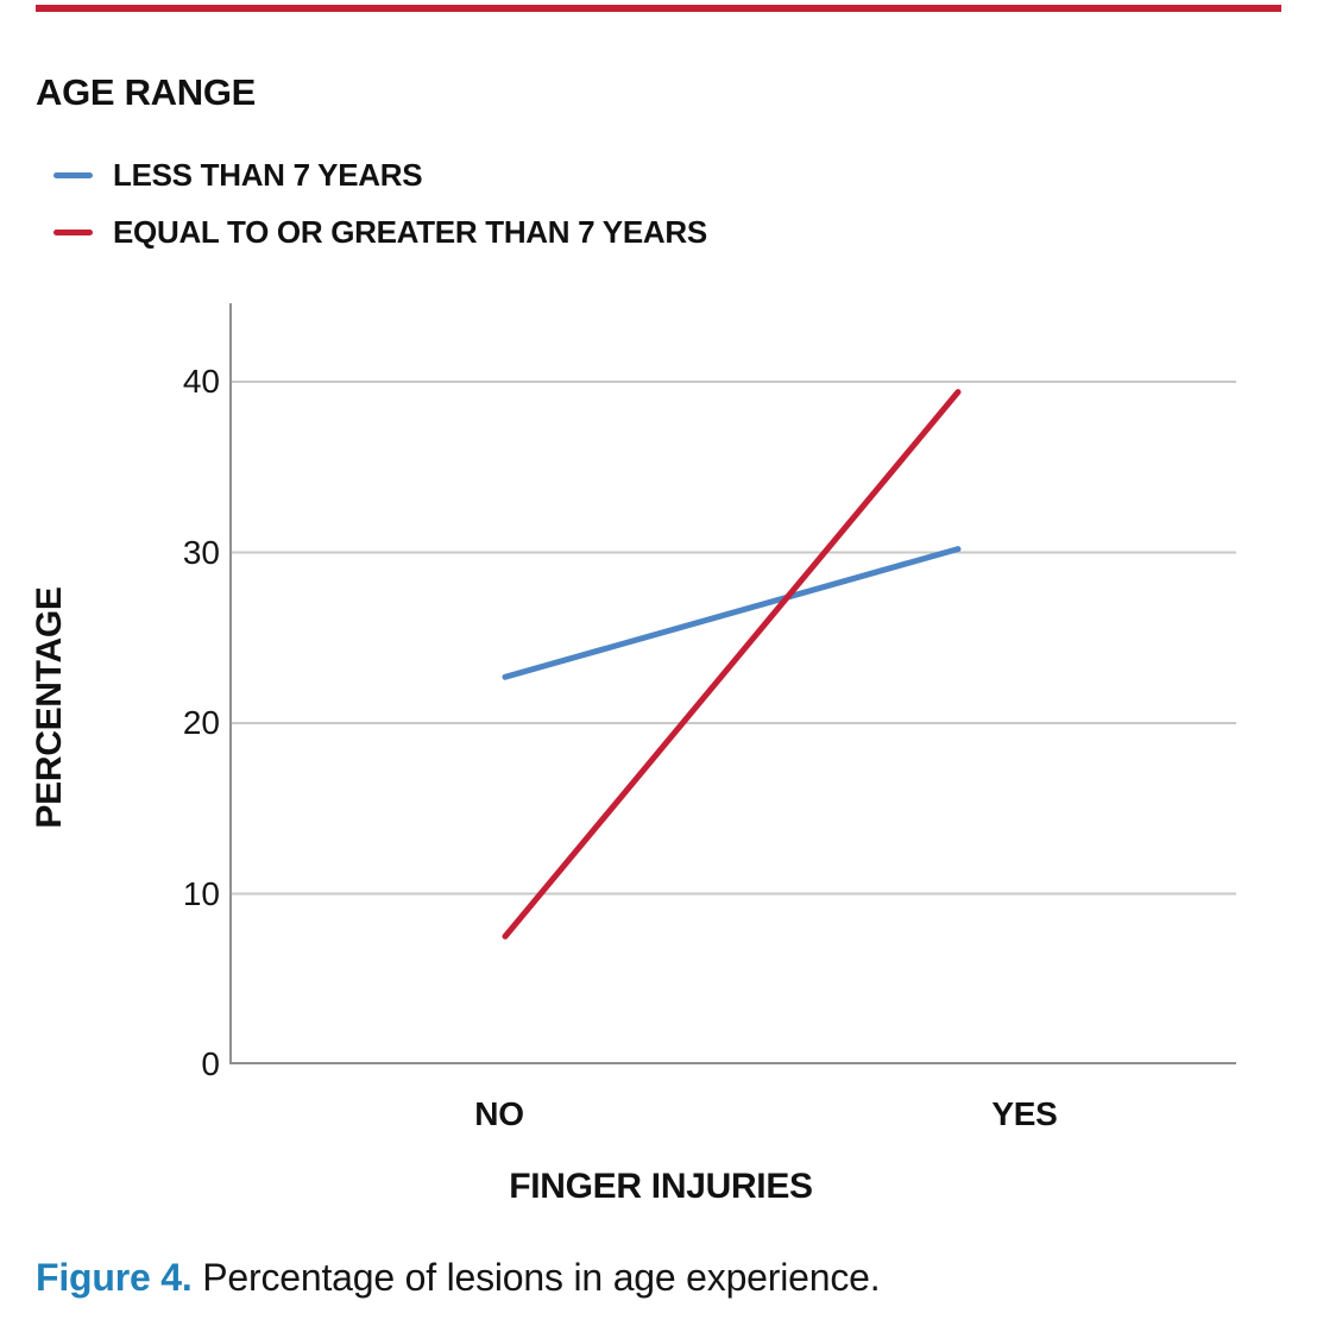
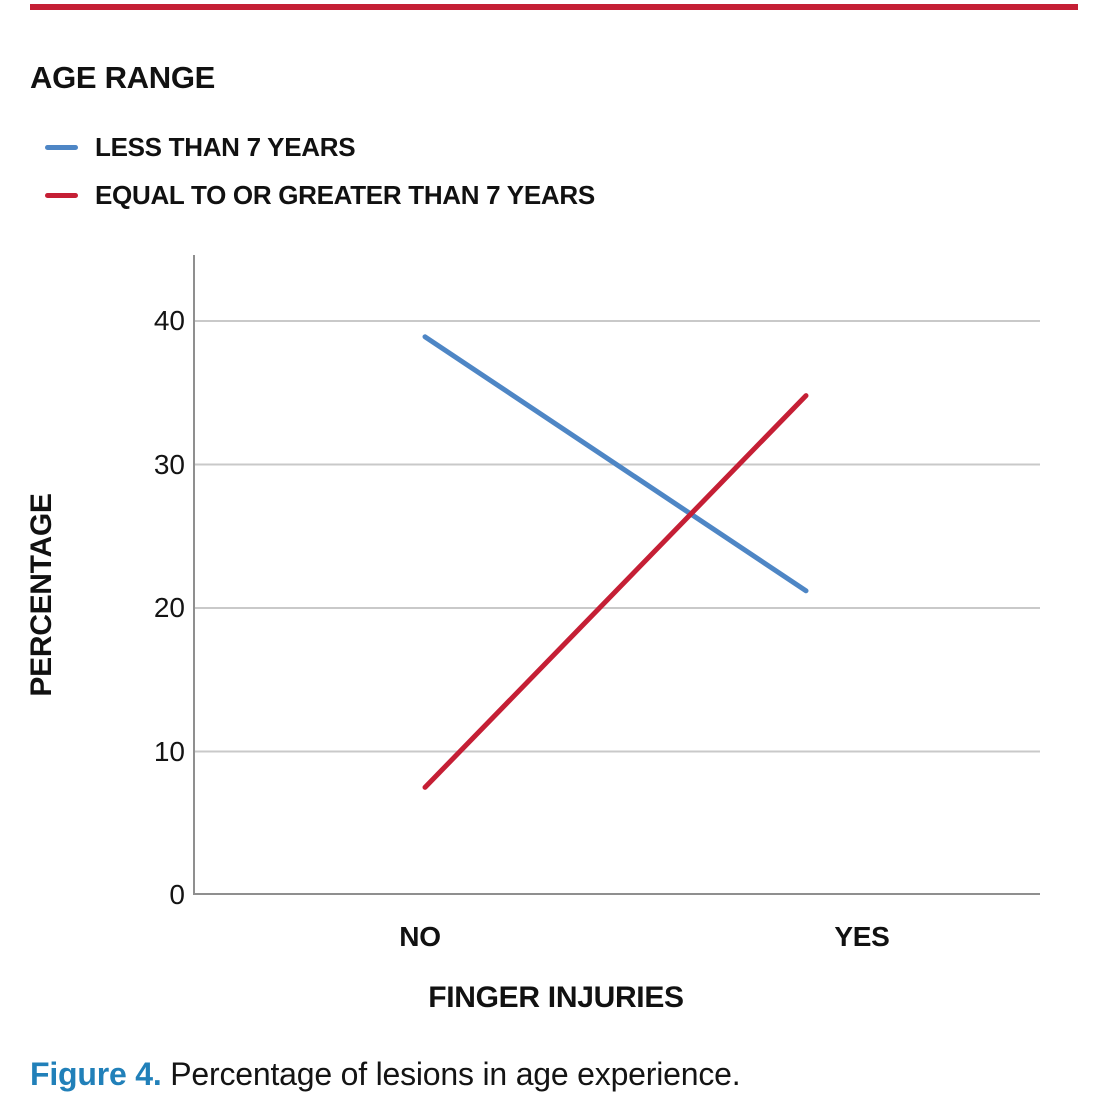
LESS THAN 7 YEARS/NO: 22.7 -> 38.9
LESS THAN 7 YEARS/YES: 30.2 -> 21.2
EQUAL TO OR GREATER THAN 7 YEARS/YES: 39.4 -> 34.8
